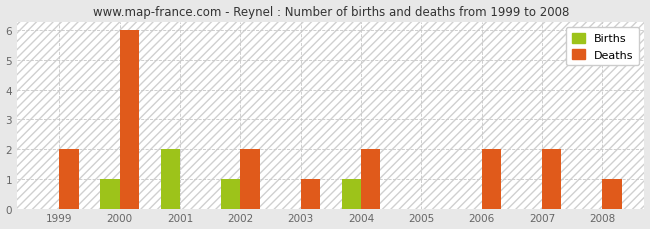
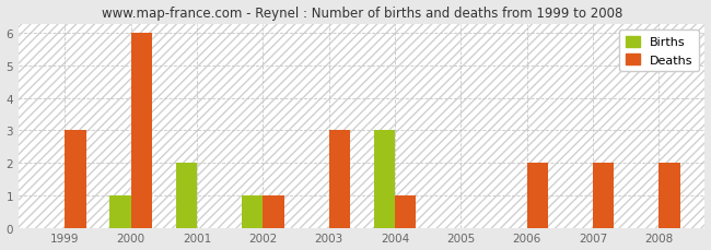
Deaths/1999: 2 -> 3
Deaths/2002: 2 -> 1
Deaths/2003: 1 -> 3
Births/2004: 1 -> 3
Deaths/2004: 2 -> 1
Deaths/2008: 1 -> 2
